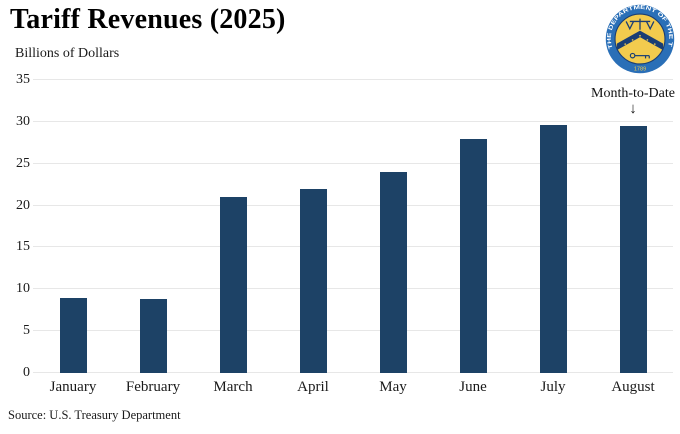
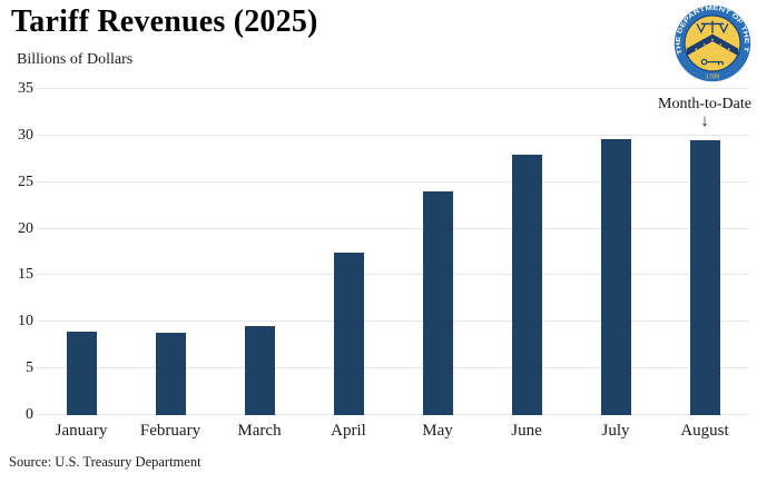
March: 21 -> 10
April: 22 -> 17
